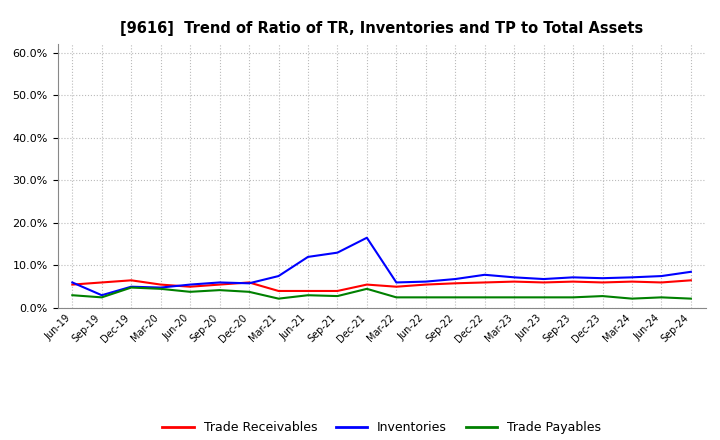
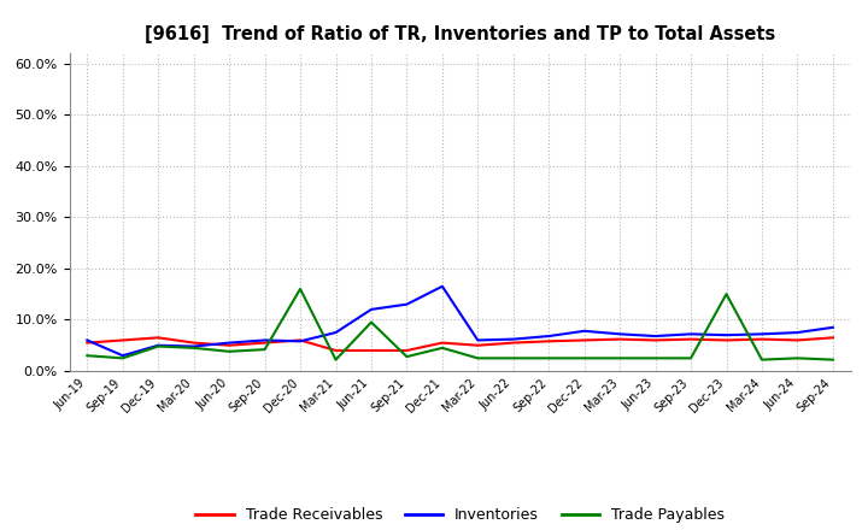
Trade Payables/Dec-20: 3.8% -> 16.0%
Trade Payables/Jun-21: 3.0% -> 9.5%
Trade Payables/Dec-23: 2.8% -> 15.0%
